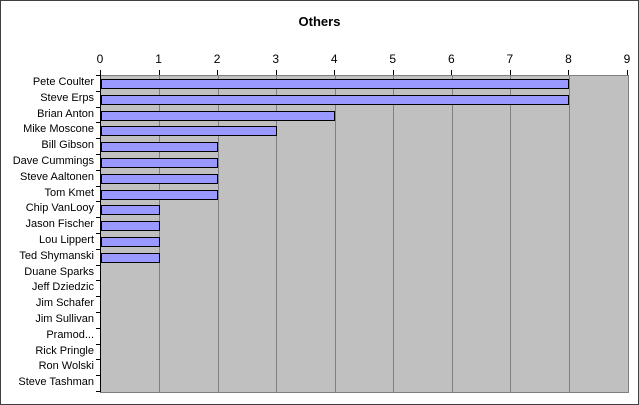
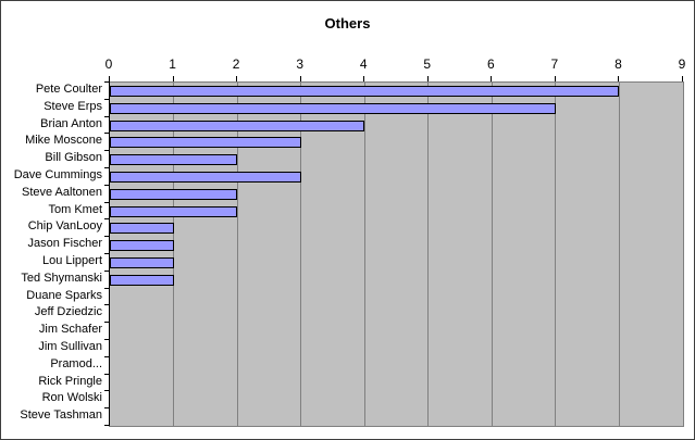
Steve Erps: 8 -> 7
Dave Cummings: 2 -> 3
